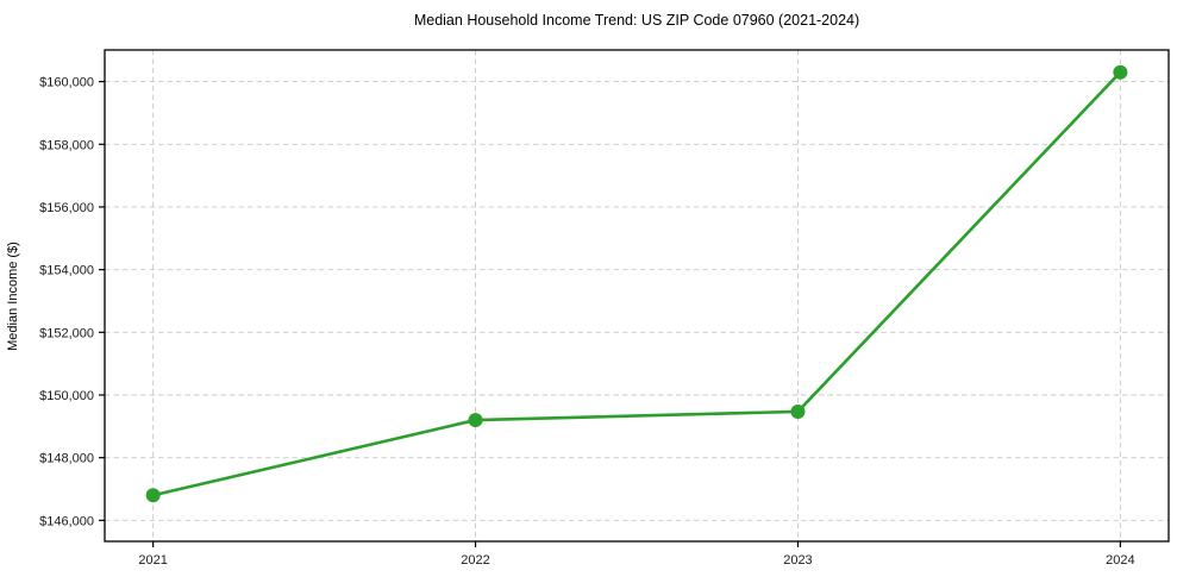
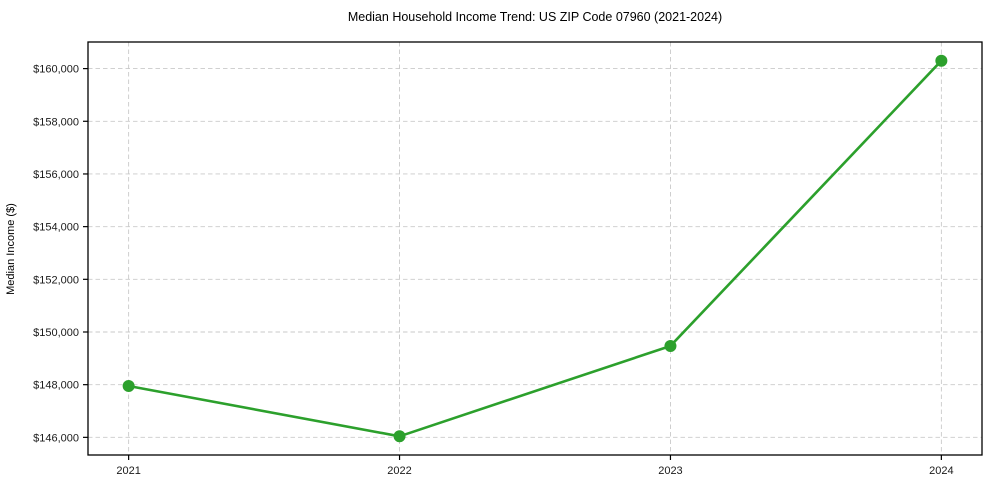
2021: $146800 -> $148000
2022: $149200 -> $146000
